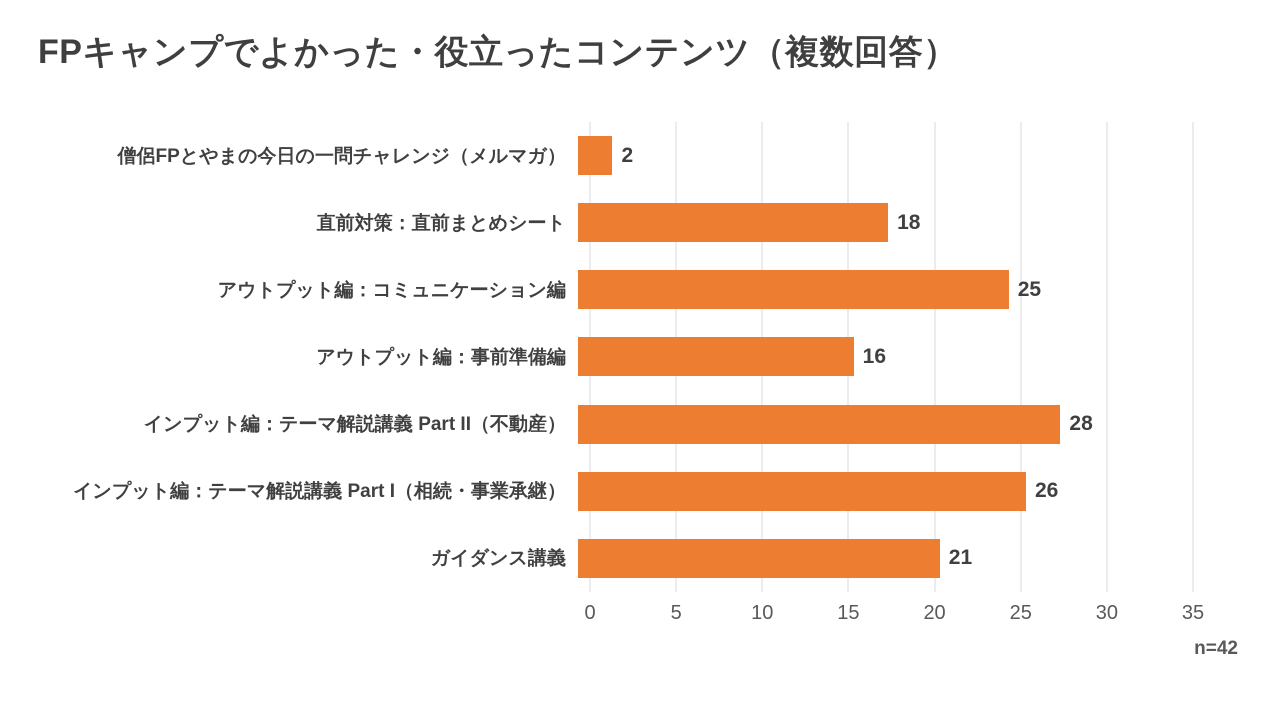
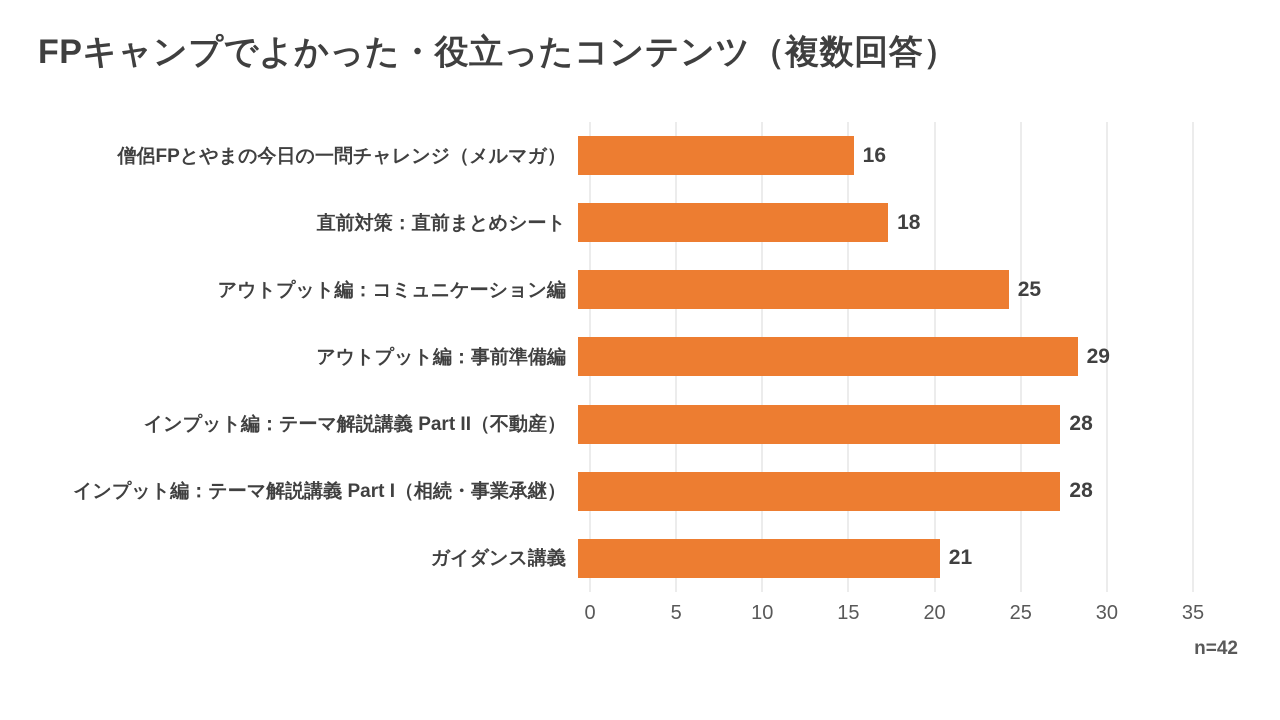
僧侶FPとやまの今日の一問チャレンジ（メルマガ）: 2 -> 16
アウトプット編：事前準備編: 16 -> 29
インプット編：テーマ解説講義 Part I（相続・事業承継）: 26 -> 28
